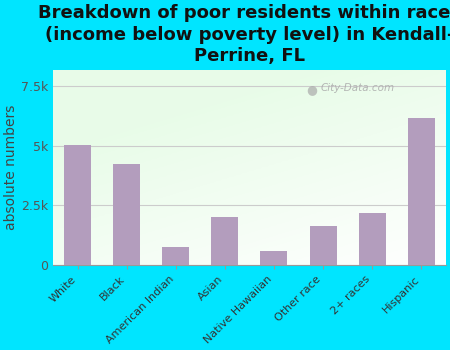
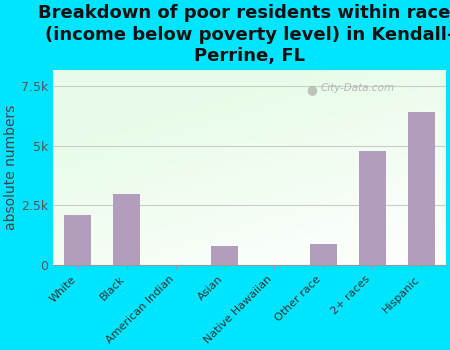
White: 5.05k -> 2.10k
Black: 4.25k -> 3.00k
American Indian: 0.75k -> 0.02k
Asian: 2.00k -> 0.80k
Native Hawaiian: 0.60k -> 0.02k
Other race: 1.65k -> 0.90k
2+ races: 2.20k -> 4.80k
Hispanic: 6.15k -> 6.40k
